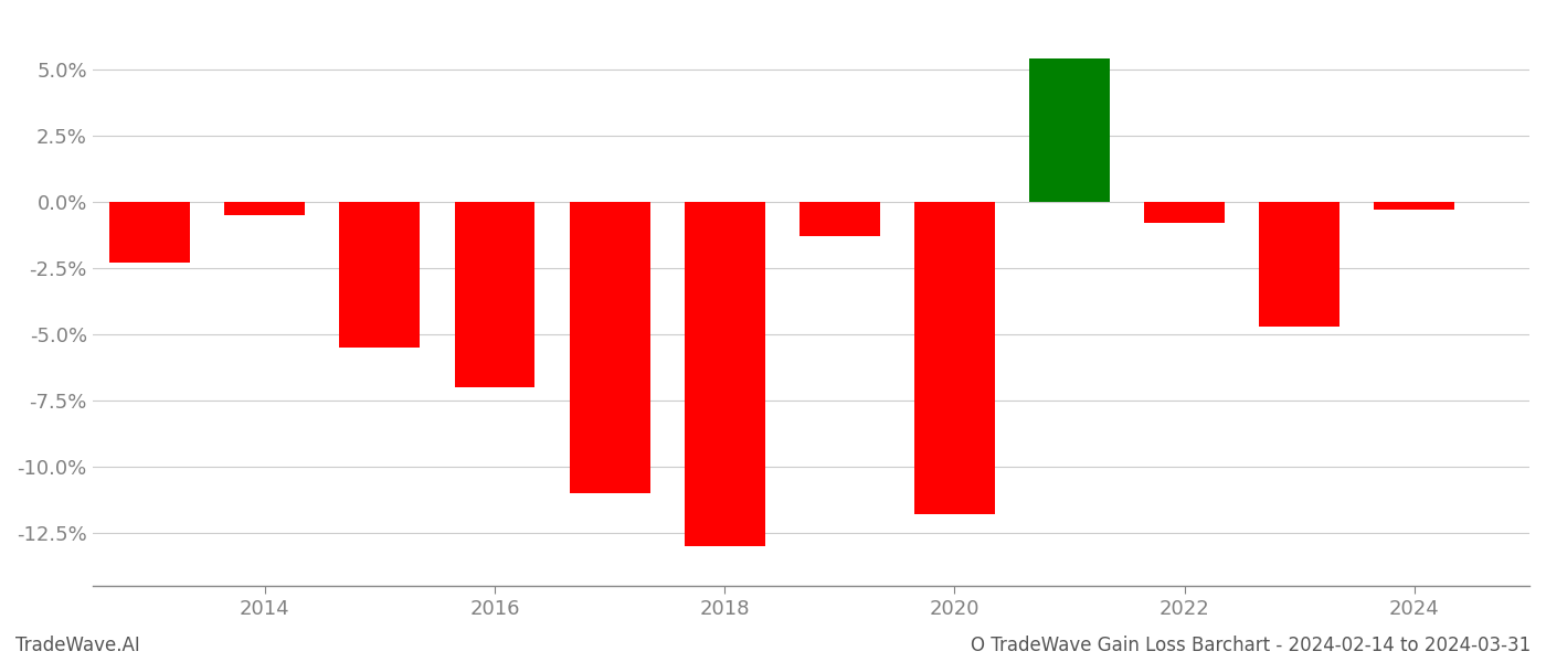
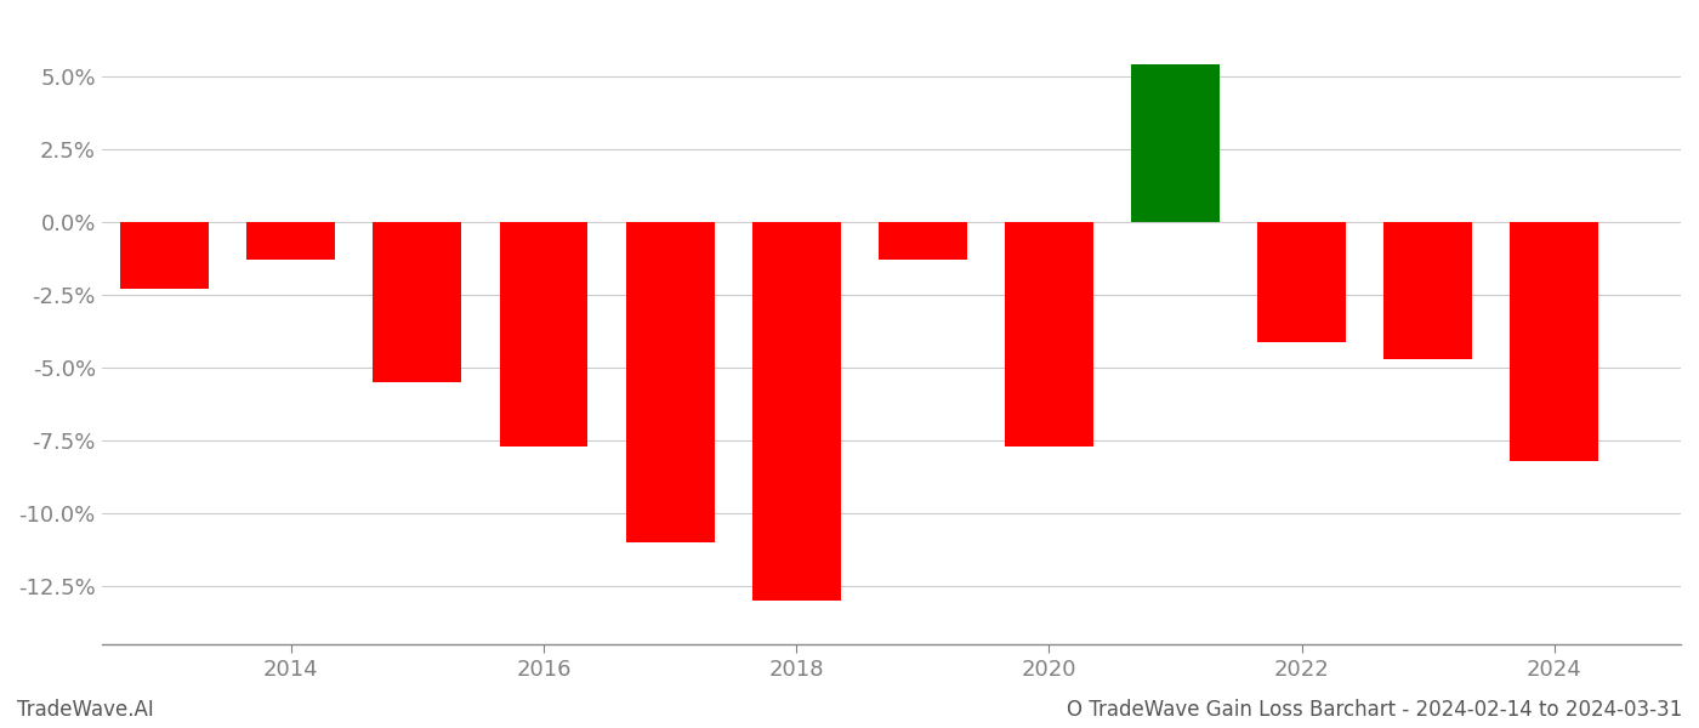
2014: -0.5% -> -1.3%
2016: -7.0% -> -7.7%
2020: -11.8% -> -7.7%
2022: -0.8% -> -4.1%
2024: -0.3% -> -8.2%
